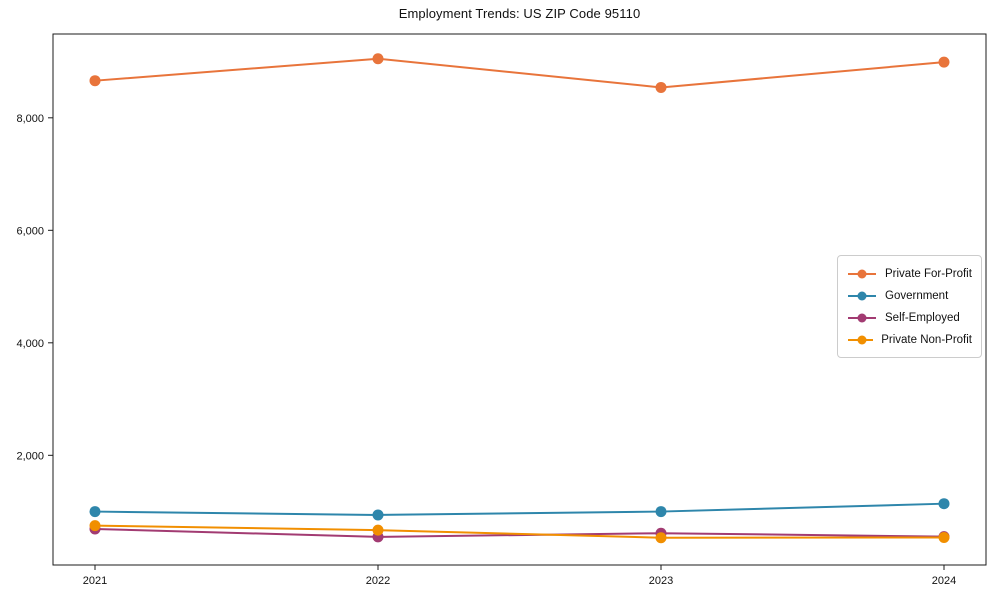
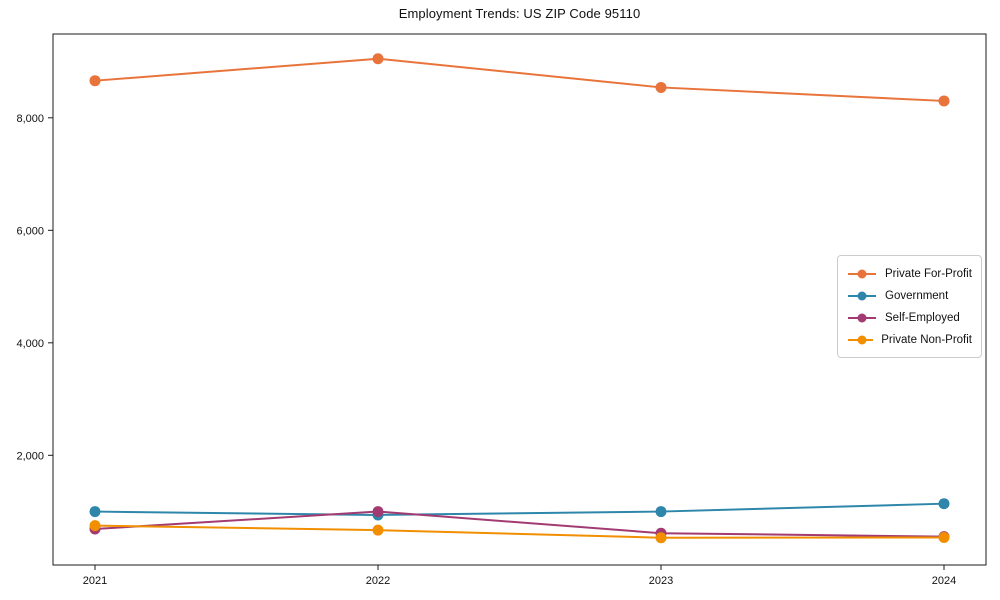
Self-Employed/2022: 600 -> 1000
Private For-Profit/2024: 9000 -> 8300
